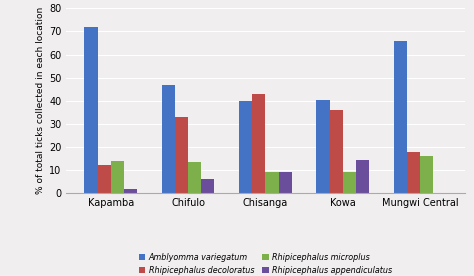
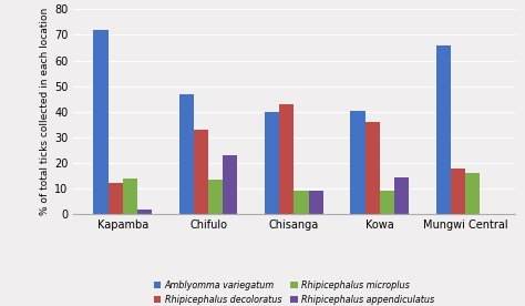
Rhipicephalus appendiculatus/Chifulo: 6.0 -> 23.0
